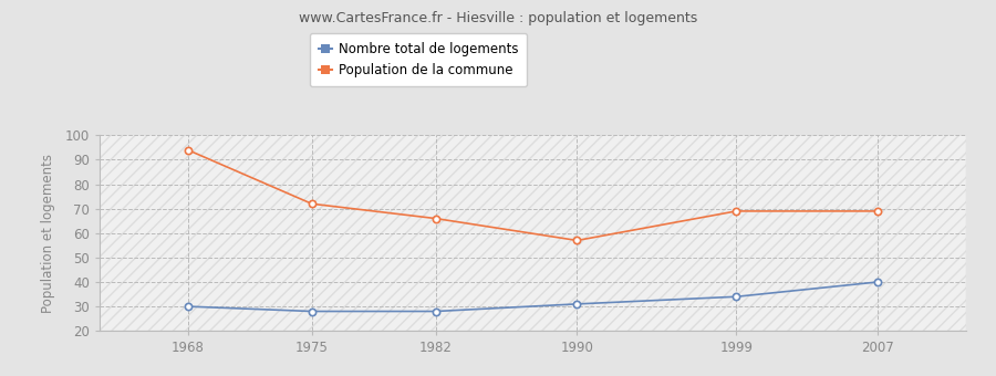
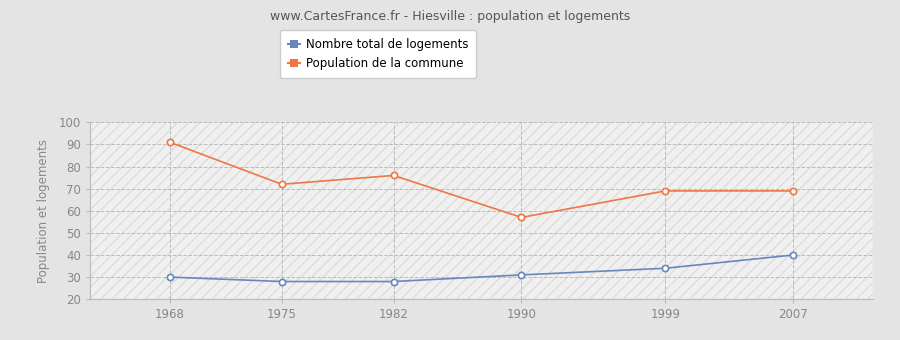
Population de la commune/1968: 94 -> 91
Population de la commune/1982: 66 -> 76
